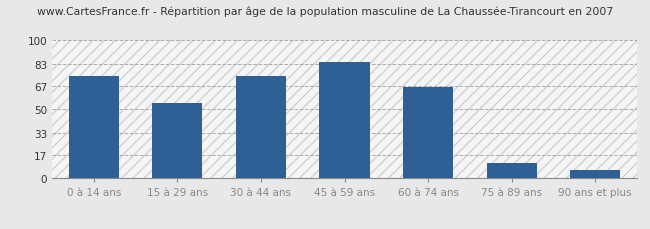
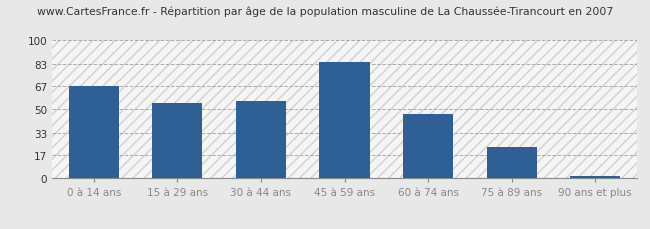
0 à 14 ans: 74 -> 67
30 à 44 ans: 74 -> 56
60 à 74 ans: 66 -> 47
75 à 89 ans: 11 -> 23
90 ans et plus: 6 -> 2
